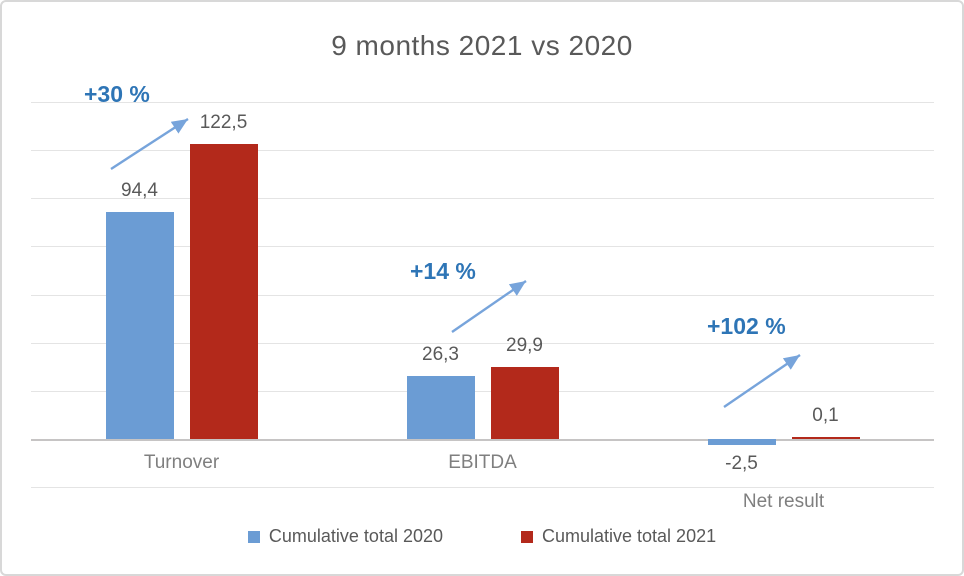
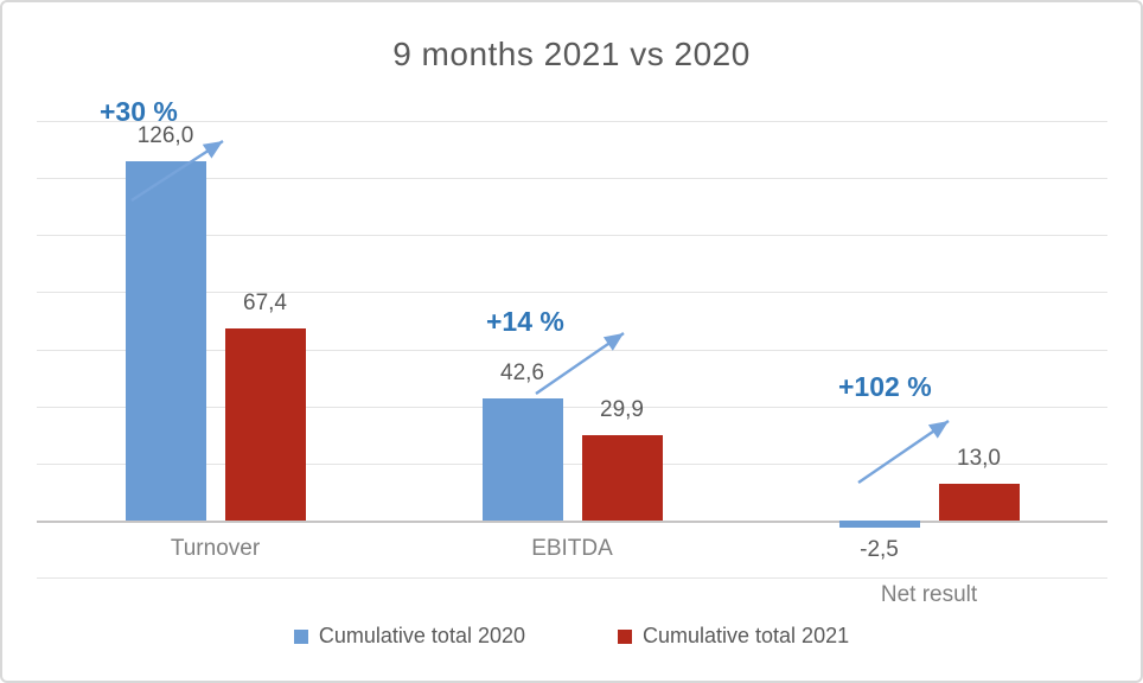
Cumulative total 2020/Turnover: 94,4 -> 126,0
Cumulative total 2021/Turnover: 122,5 -> 67,4
Cumulative total 2020/EBITDA: 26,3 -> 42,6
Cumulative total 2021/Net result: 0,1 -> 13,0
